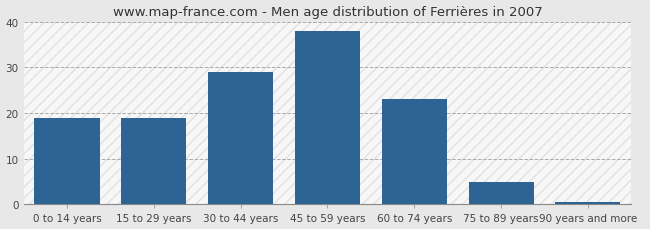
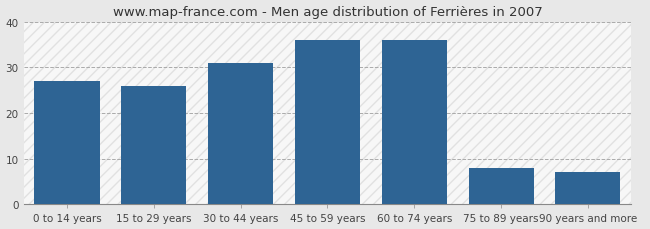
0 to 14 years: 19.0 -> 27.0
15 to 29 years: 19.0 -> 26.0
30 to 44 years: 29.0 -> 31.0
45 to 59 years: 38.0 -> 36.0
60 to 74 years: 23.0 -> 36.0
75 to 89 years: 5.0 -> 8.0
90 years and more: 0.5 -> 7.0
